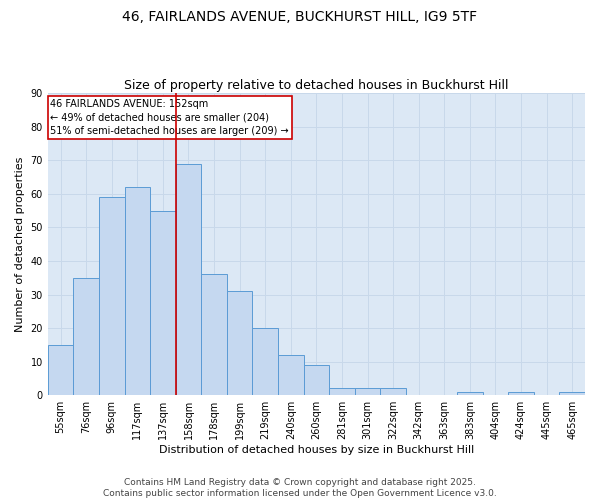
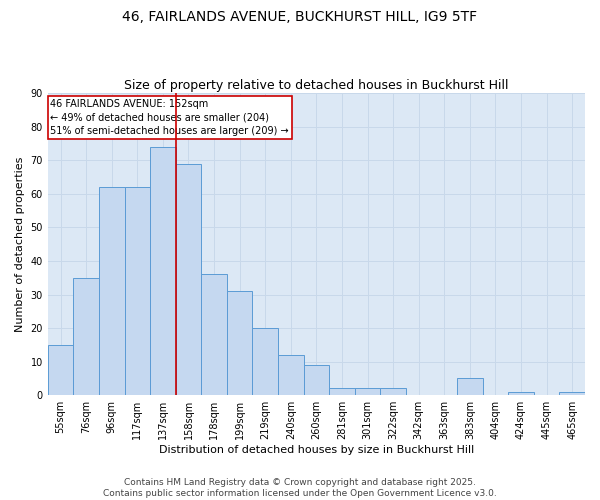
96sqm: 59 -> 62
137sqm: 55 -> 74
383sqm: 1 -> 5
